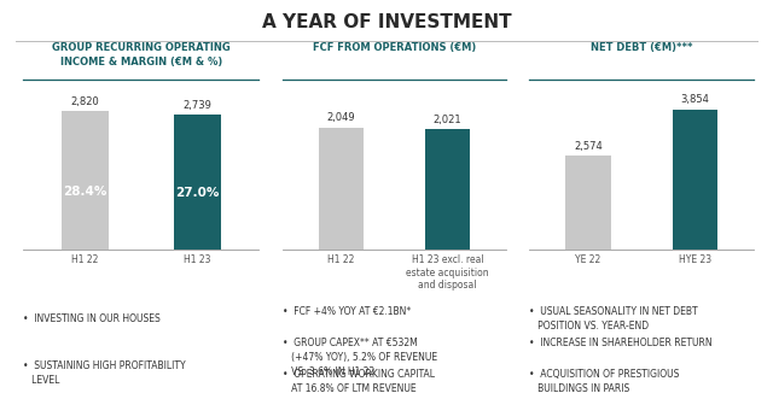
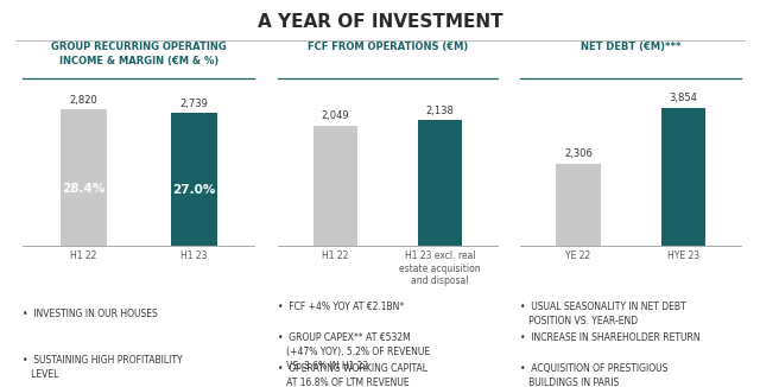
H1 23 excl. real estate acquisition and disposal: 2,021 -> 2,138
YE 22: 2,574 -> 2,306
